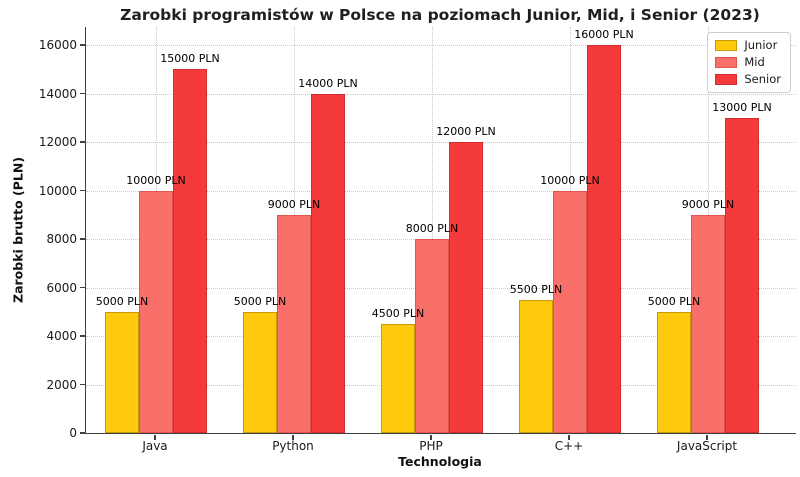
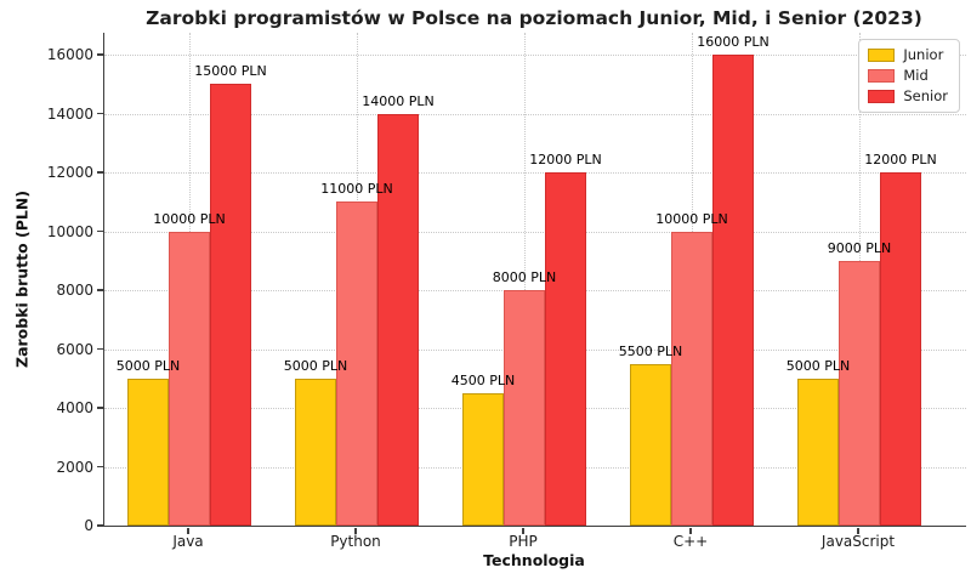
Mid/Python: 9000 -> 11000
Senior/JavaScript: 13000 -> 12000
